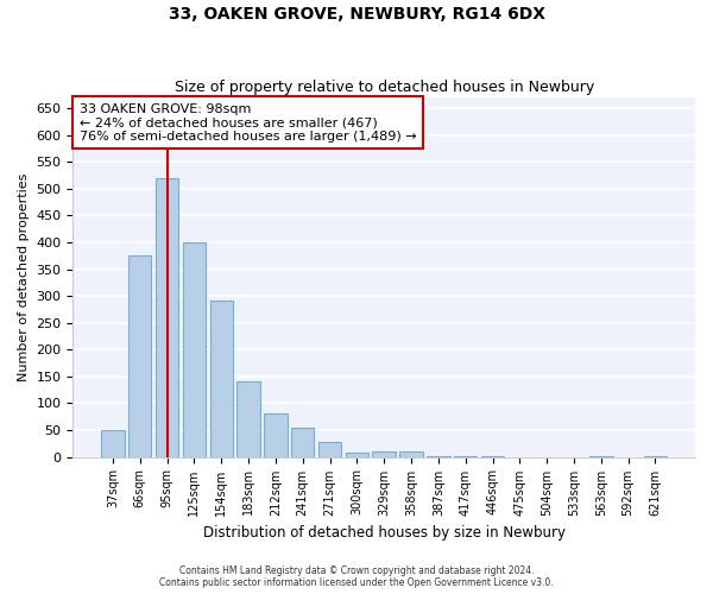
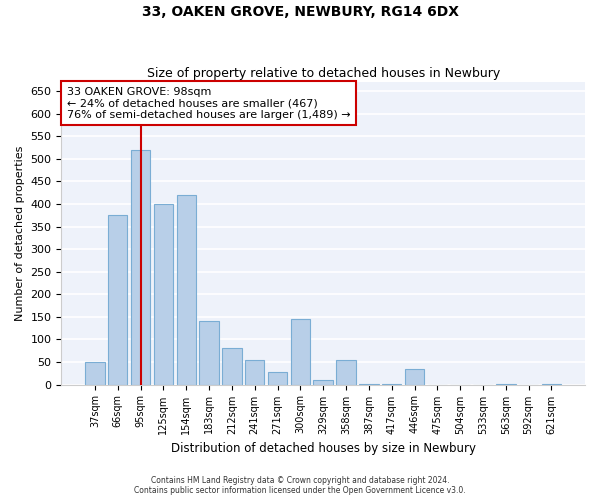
154sqm: 291 -> 420
300sqm: 7 -> 145
358sqm: 10 -> 55
446sqm: 1 -> 35
